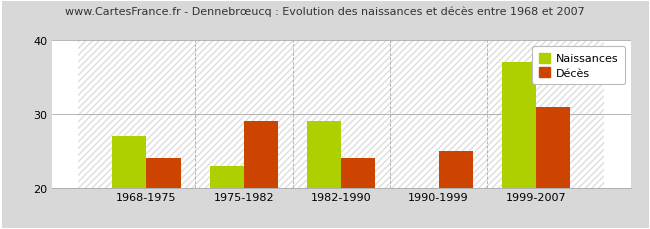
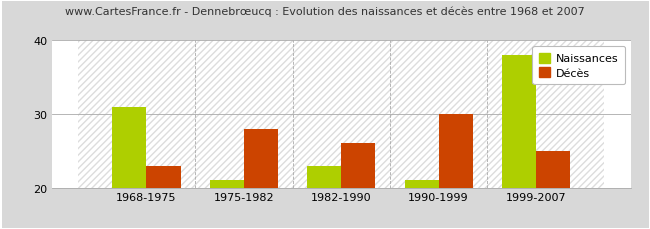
Naissances/1968-1975: 27 -> 31
Décès/1968-1975: 24 -> 23
Naissances/1975-1982: 23 -> 21
Décès/1975-1982: 29 -> 28
Naissances/1982-1990: 29 -> 23
Décès/1982-1990: 24 -> 26
Naissances/1990-1999: 20 -> 21
Décès/1990-1999: 25 -> 30
Naissances/1999-2007: 37 -> 38
Décès/1999-2007: 31 -> 25
